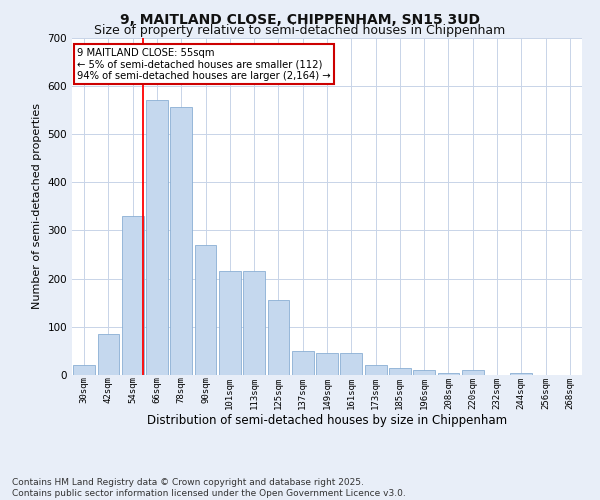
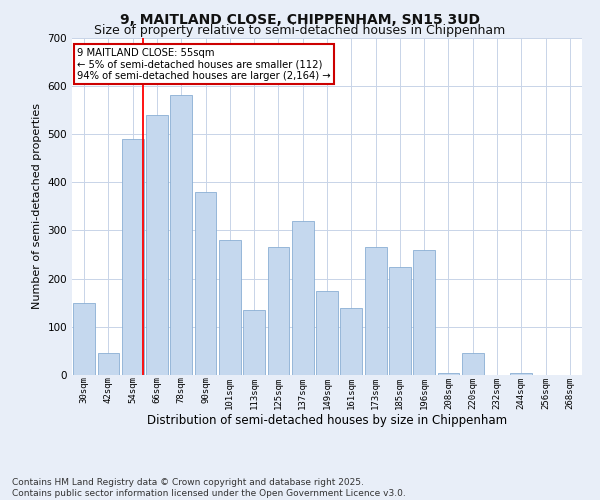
30sqm: 20 -> 150
42sqm: 85 -> 45
54sqm: 330 -> 490
66sqm: 570 -> 540
78sqm: 555 -> 580
90sqm: 270 -> 380
101sqm: 215 -> 280
113sqm: 215 -> 135
125sqm: 155 -> 265
137sqm: 50 -> 320
149sqm: 45 -> 175
161sqm: 45 -> 140
173sqm: 20 -> 265
185sqm: 15 -> 225
196sqm: 10 -> 260
220sqm: 10 -> 45
